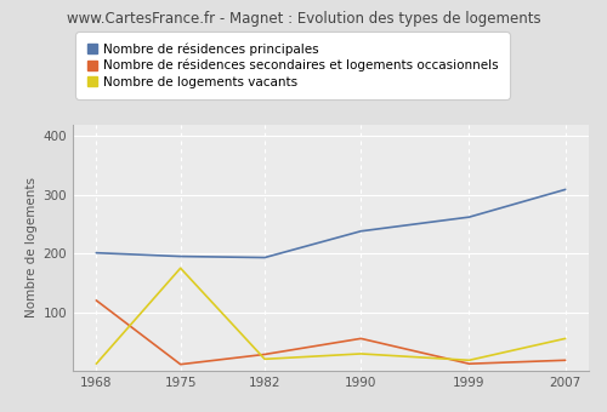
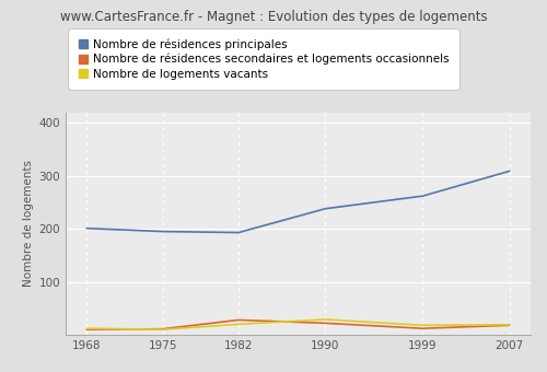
Nombre de résidences secondaires et logements occasionnels/1968: 120 -> 10
Nombre de logements vacants/1975: 175 -> 10
Nombre de résidences secondaires et logements occasionnels/1990: 55 -> 22
Nombre de logements vacants/2007: 55 -> 19
